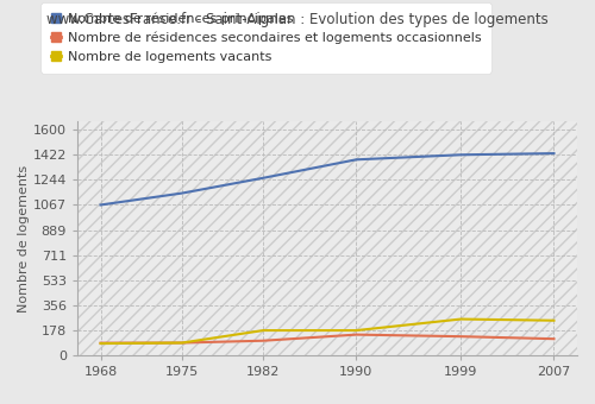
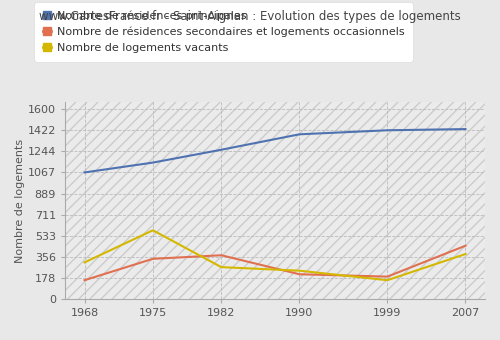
Nombre de résidences secondaires et logements occasionnels/1968: 90 -> 160
Nombre de logements vacants/1968: 80 -> 310
Nombre de résidences secondaires et logements occasionnels/1975: 90 -> 340
Nombre de logements vacants/1975: 90 -> 580
Nombre de résidences secondaires et logements occasionnels/1982: 100 -> 370
Nombre de logements vacants/1982: 180 -> 270
Nombre de résidences secondaires et logements occasionnels/1990: 150 -> 210
Nombre de logements vacants/1990: 180 -> 240
Nombre de résidences secondaires et logements occasionnels/1999: 140 -> 190
Nombre de logements vacants/1999: 260 -> 160
Nombre de résidences secondaires et logements occasionnels/2007: 120 -> 450
Nombre de logements vacants/2007: 250 -> 380
